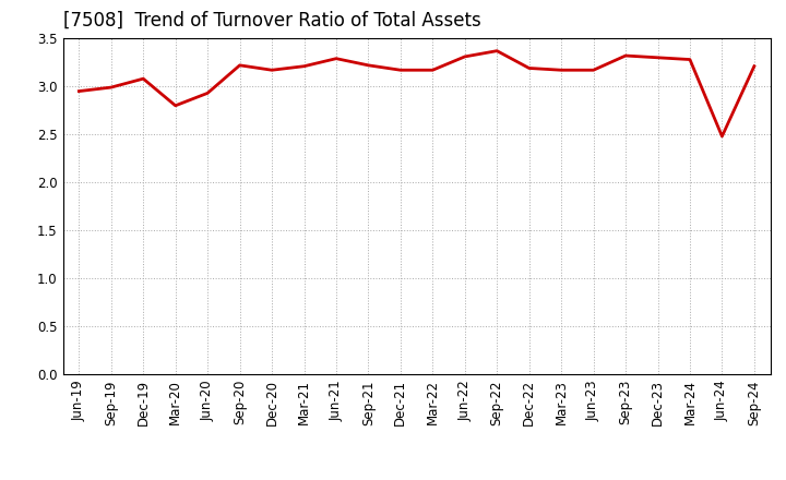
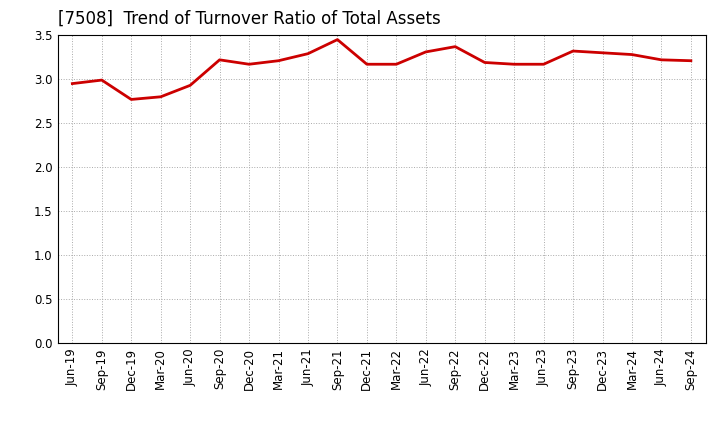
Dec-19: 3.08 -> 2.77
Sep-21: 3.22 -> 3.45
Jun-24: 2.48 -> 3.22
